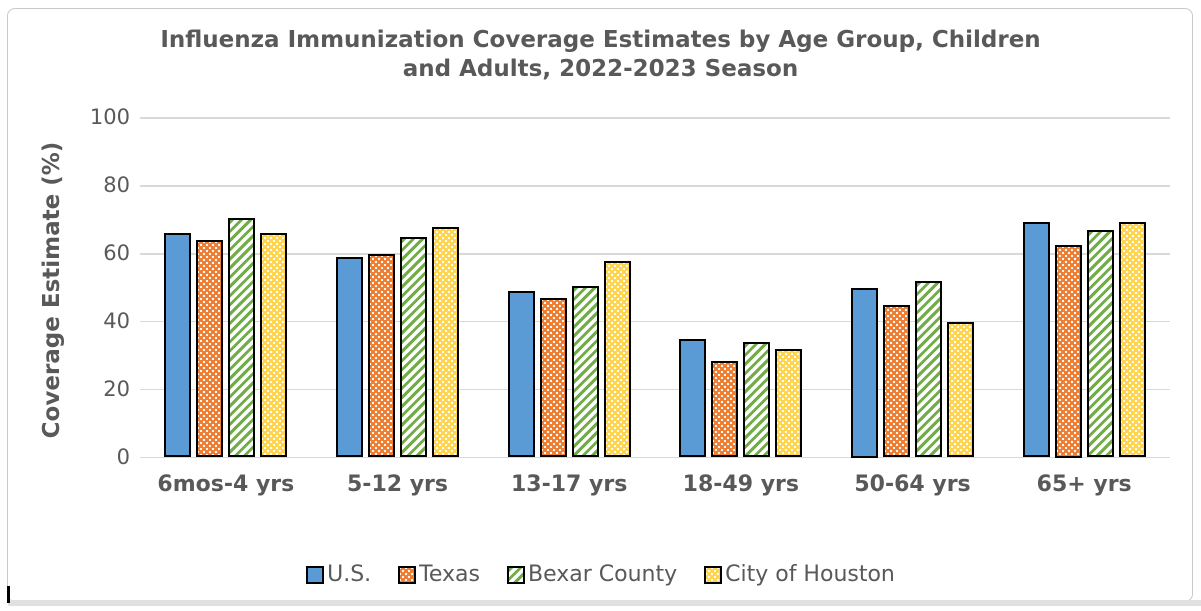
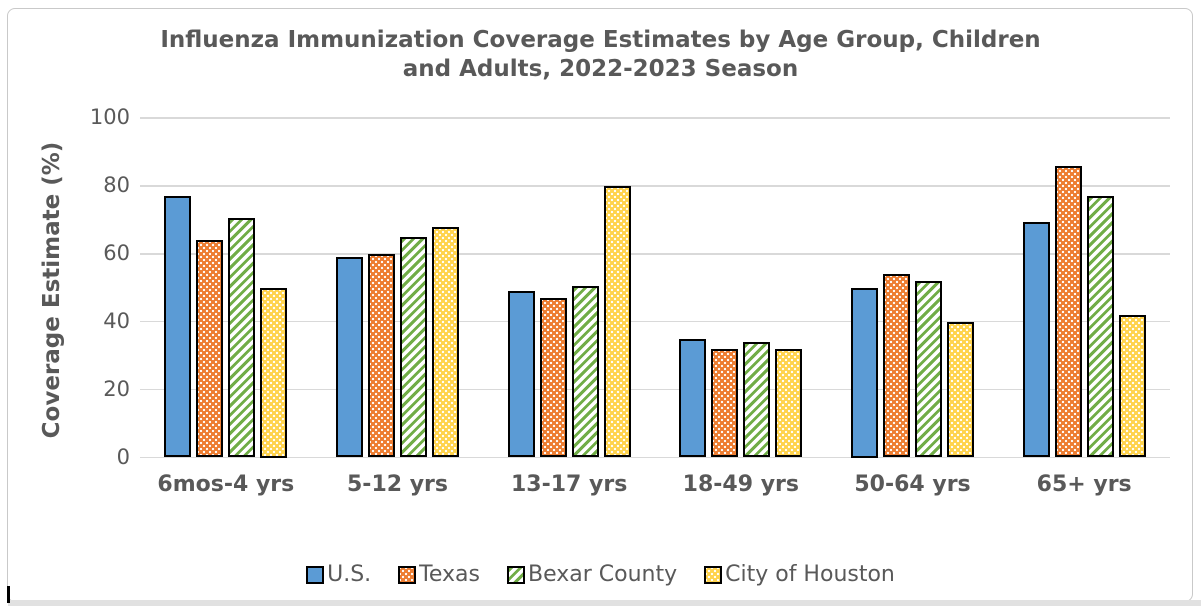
U.S./6mos-4 yrs: 66 -> 77
City of Houston/6mos-4 yrs: 66 -> 50
City of Houston/13-17 yrs: 58 -> 80
Texas/18-49 yrs: 28 -> 32
Texas/50-64 yrs: 45 -> 54
Texas/65+ yrs: 62 -> 86
Bexar County/65+ yrs: 67 -> 77
City of Houston/65+ yrs: 70 -> 42
